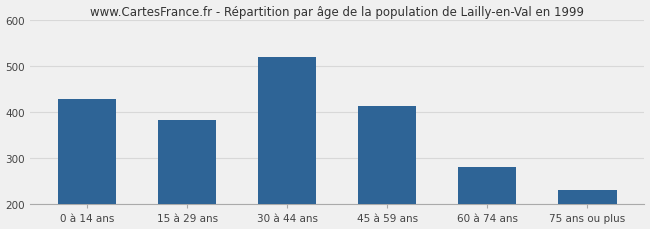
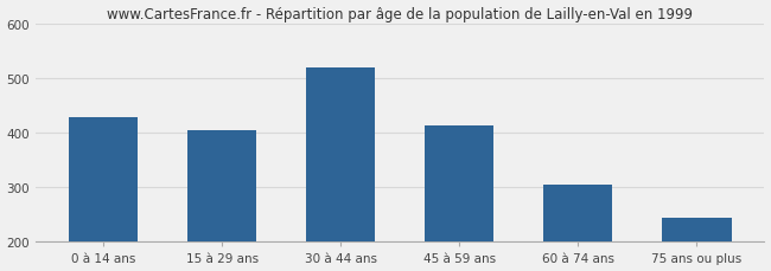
15 à 29 ans: 384 -> 405
60 à 74 ans: 281 -> 305
75 ans ou plus: 231 -> 245
